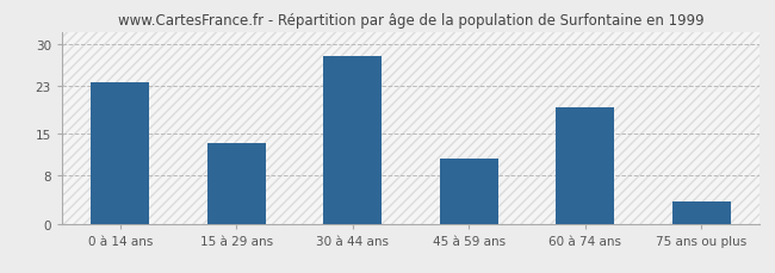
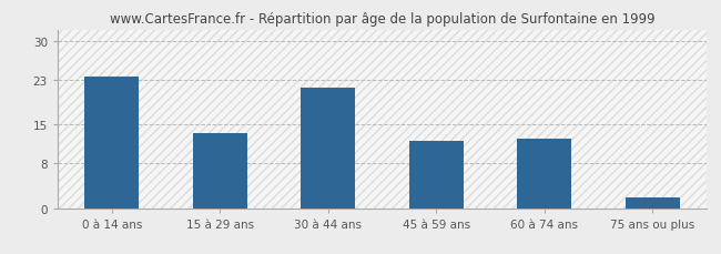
30 à 44 ans: 28.0 -> 21.5
45 à 59 ans: 10.8 -> 12.0
60 à 74 ans: 19.4 -> 12.5
75 ans ou plus: 3.6 -> 2.0
